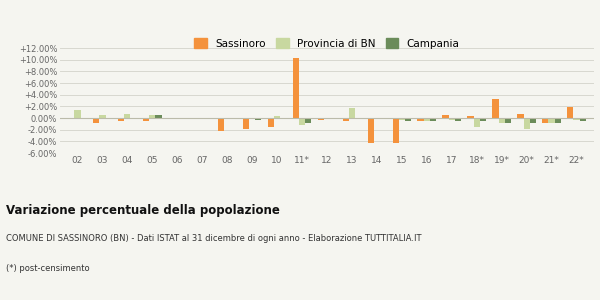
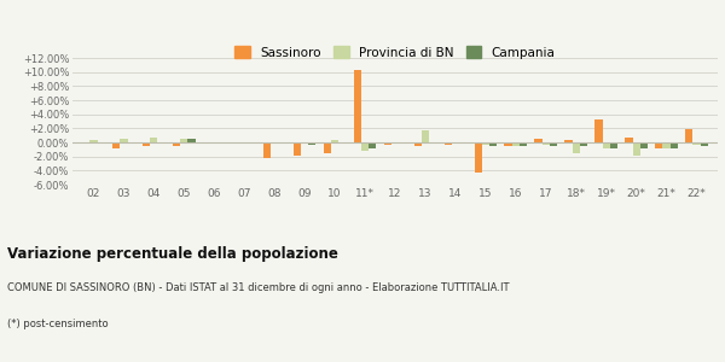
Provincia di BN/02: 1.4% -> 0.3%
Sassinoro/14: -4.2% -> -0.3%
